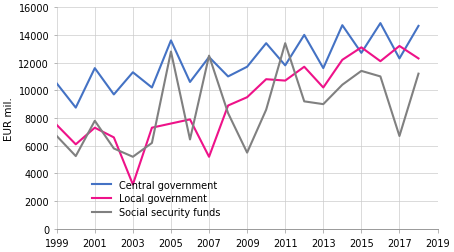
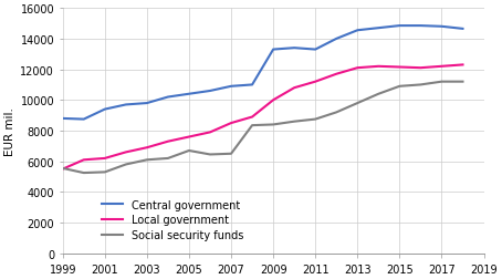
Central government/1999: 10500 -> 8800
Local government/1999: 7500 -> 5500
Social security funds/1999: 6700 -> 5600
Central government/2001: 11600 -> 9400
Local government/2001: 7300 -> 6200
Social security funds/2001: 7800 -> 5300
Central government/2003: 11300 -> 9800
Local government/2003: 3200 -> 6900
Social security funds/2003: 5200 -> 6100
Central government/2005: 13600 -> 10400
Social security funds/2005: 12800 -> 6700
Central government/2007: 12400 -> 10900
Local government/2007: 5200 -> 8500
Social security funds/2007: 12500 -> 6500
Central government/2009: 11700 -> 13300
Local government/2009: 9500 -> 10000
Social security funds/2009: 5500 -> 8400
Central government/2011: 11800 -> 13300
Local government/2011: 10700 -> 11200
Social security funds/2011: 13400 -> 8800
Central government/2013: 11600 -> 14600
Local government/2013: 10200 -> 12100
Social security funds/2013: 9000 -> 9800
Central government/2015: 12700 -> 14800
Local government/2015: 13100 -> 12200
Social security funds/2015: 11400 -> 10900
Central government/2017: 12300 -> 14800
Local government/2017: 13200 -> 12200
Social security funds/2017: 6700 -> 11200
